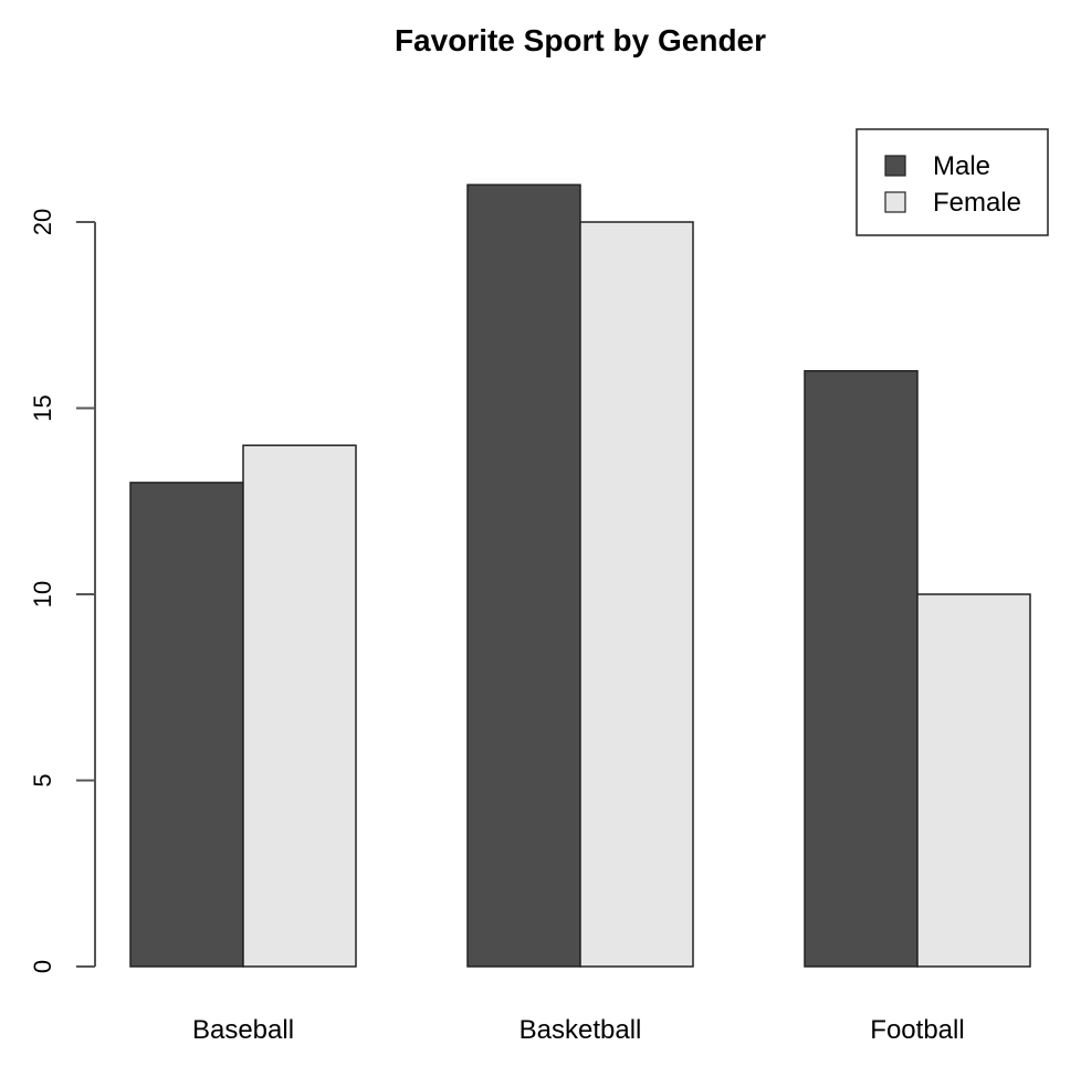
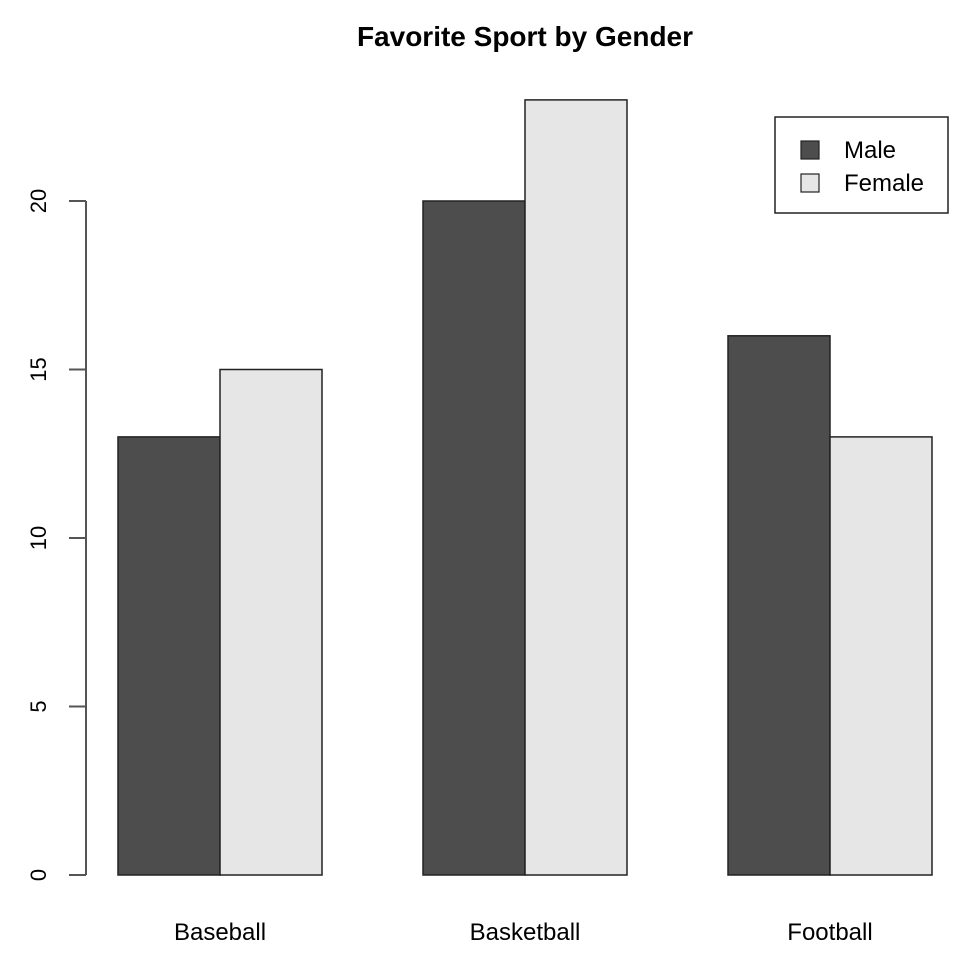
Female/Baseball: 14 -> 15
Male/Basketball: 21 -> 20
Female/Basketball: 20 -> 23
Female/Football: 10 -> 13
